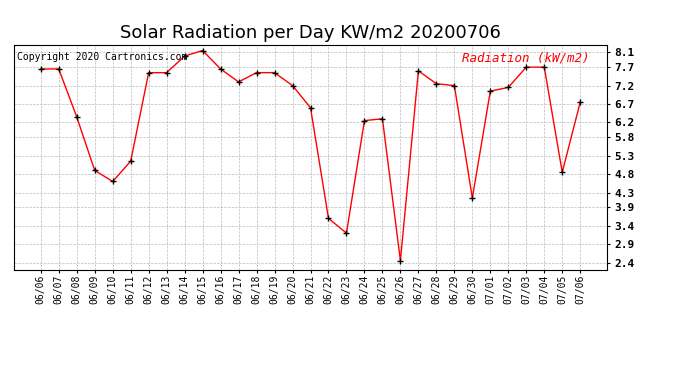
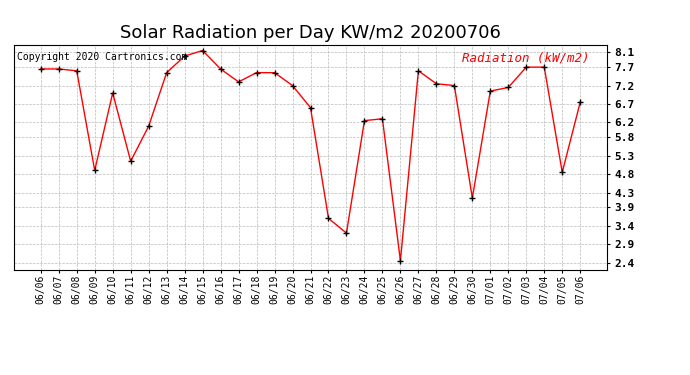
06/08: 6.35 -> 7.60
06/10: 4.60 -> 7.00
06/12: 7.55 -> 6.10
